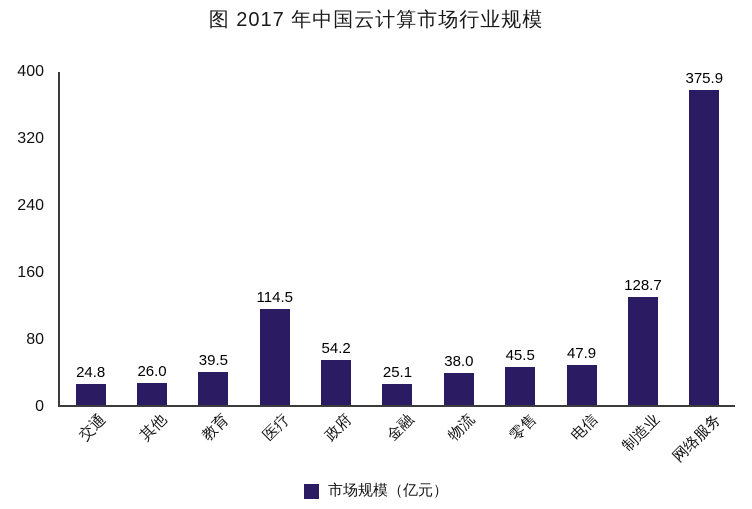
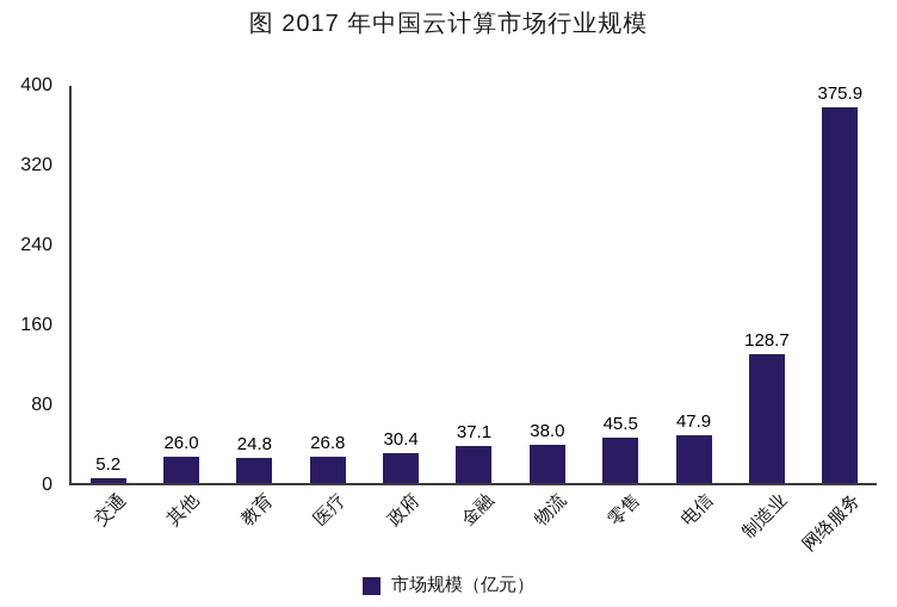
交通: 24.8 -> 5.2
教育: 39.5 -> 24.8
医疗: 114.5 -> 26.8
政府: 54.2 -> 30.4
金融: 25.1 -> 37.1
